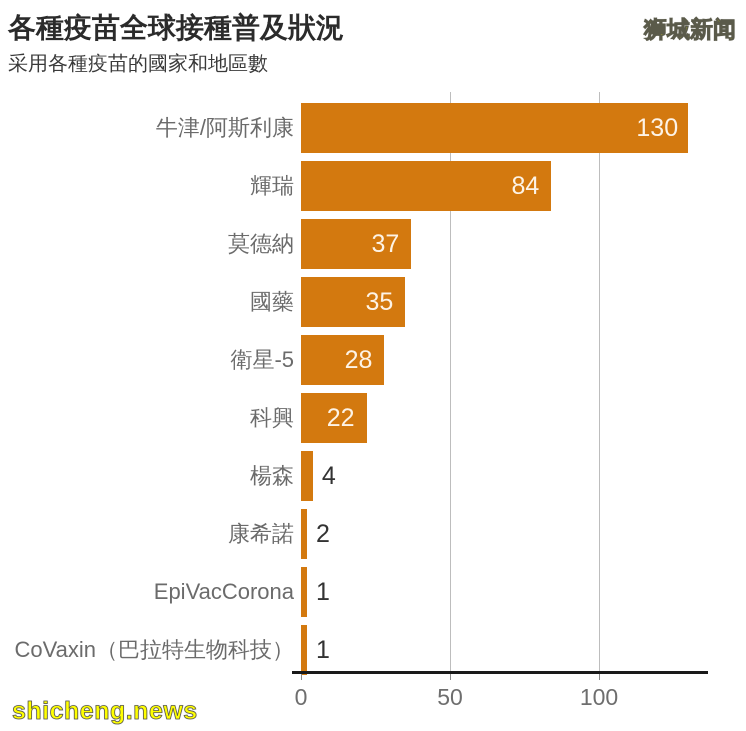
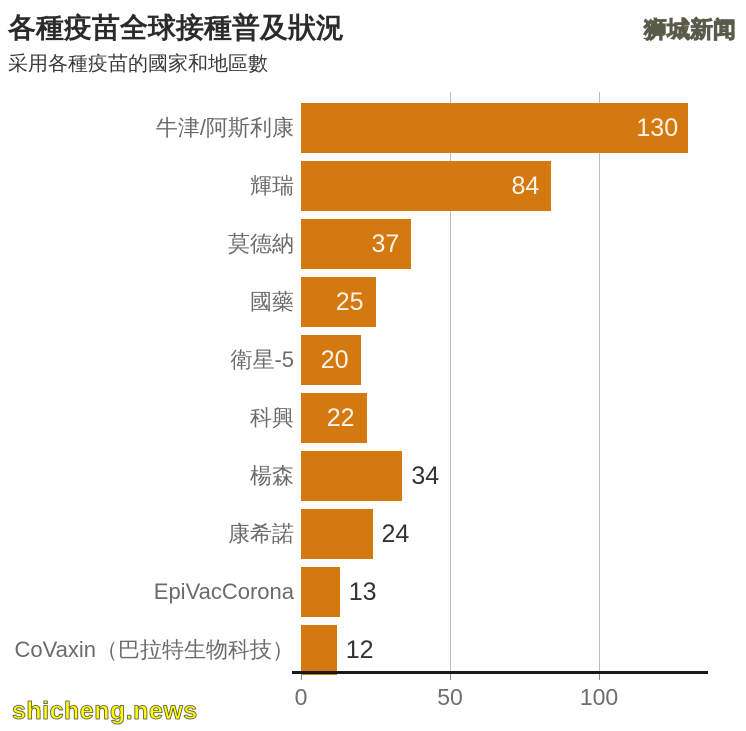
國藥: 35 -> 25
衛星-5: 28 -> 20
楊森: 4 -> 34
康希諾: 2 -> 24
EpiVacCorona: 1 -> 13
CoVaxin（巴拉特生物科技）: 1 -> 12
